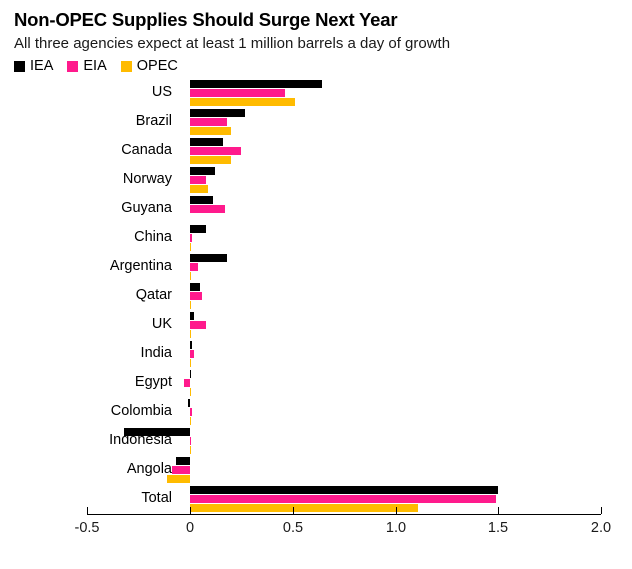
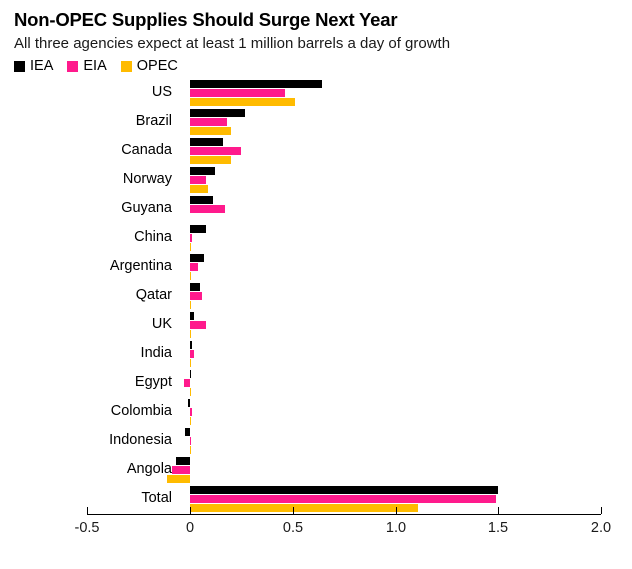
IEA/Argentina: 0.18 -> 0.07
IEA/Indonesia: -0.32 -> -0.03
